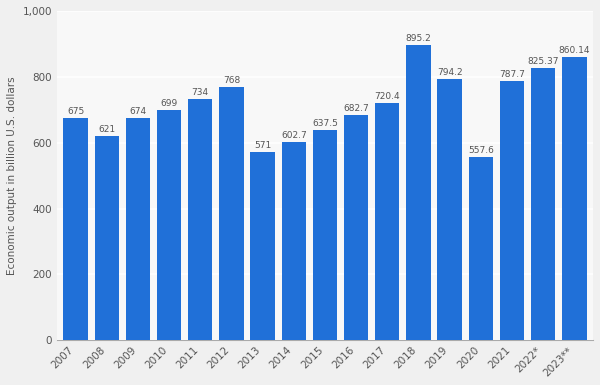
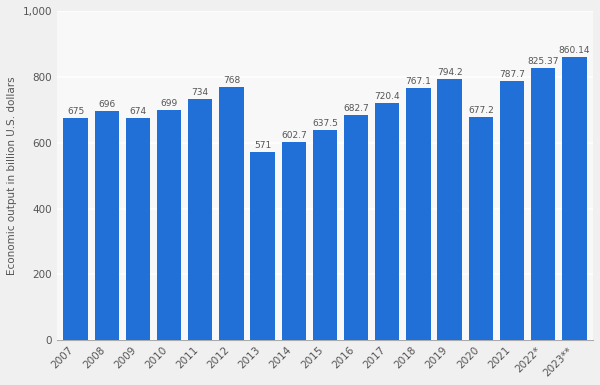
2008: 621 -> 696
2018: 895.2 -> 767.1
2020: 557.6 -> 677.2
